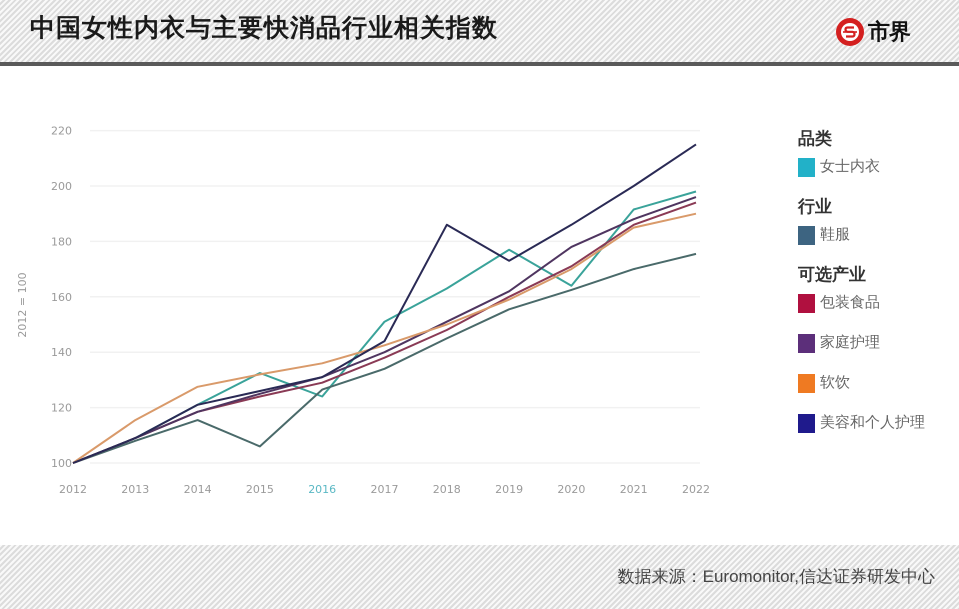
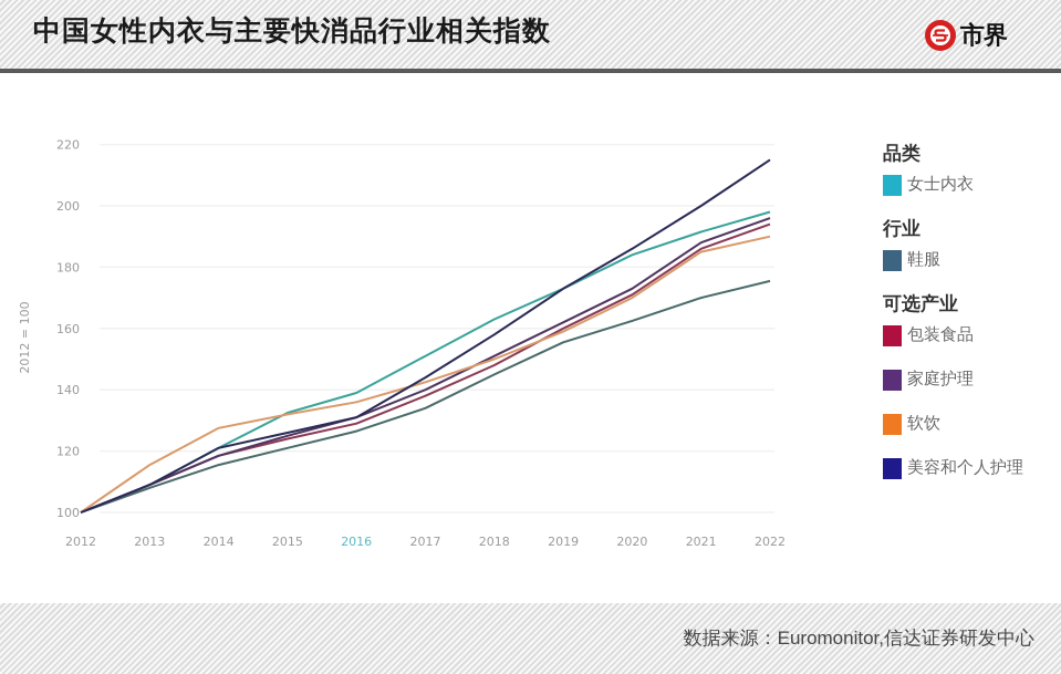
鞋服/2015: 106 -> 121
女士内衣/2016: 124 -> 139
美容和个人护理/2018: 186 -> 158
女士内衣/2019: 177 -> 173
女士内衣/2020: 164 -> 184
家庭护理/2020: 178 -> 173
